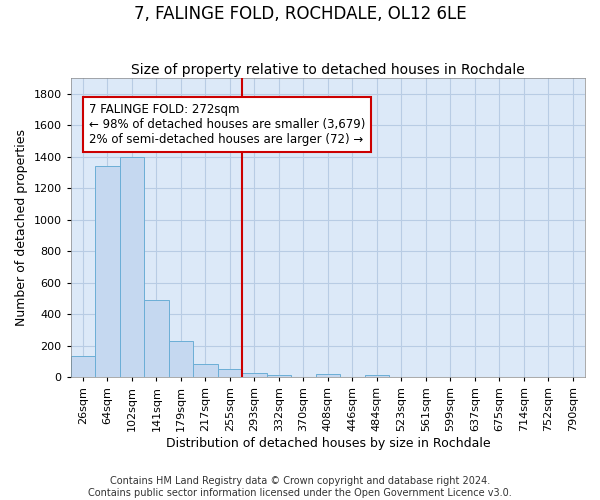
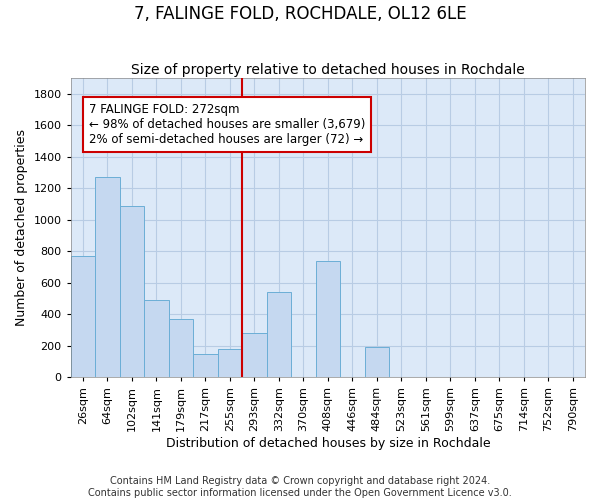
26sqm: 140 -> 770
64sqm: 1340 -> 1270
102sqm: 1400 -> 1090
179sqm: 230 -> 370
217sqm: 80 -> 150
255sqm: 50 -> 180
293sqm: 30 -> 280
332sqm: 20 -> 540
408sqm: 20 -> 740
484sqm: 20 -> 190
